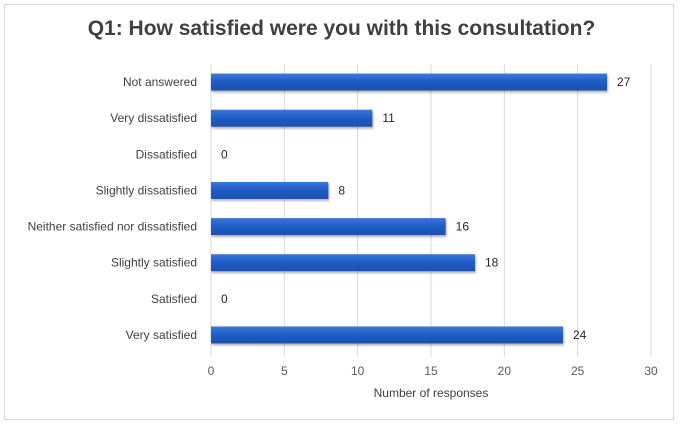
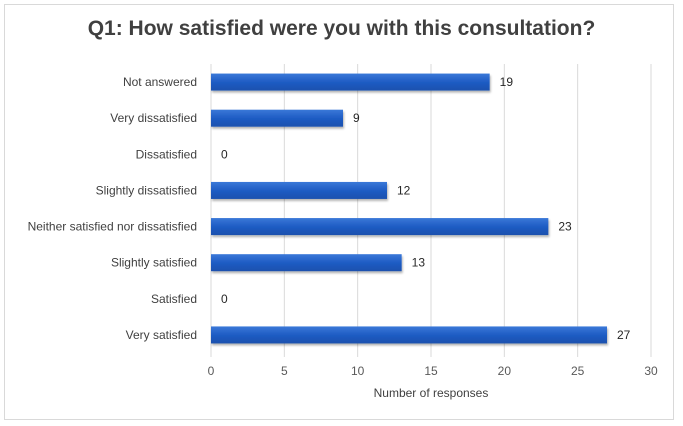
Not answered: 27 -> 19
Very dissatisfied: 11 -> 9
Slightly dissatisfied: 8 -> 12
Neither satisfied nor dissatisfied: 16 -> 23
Slightly satisfied: 18 -> 13
Very satisfied: 24 -> 27
